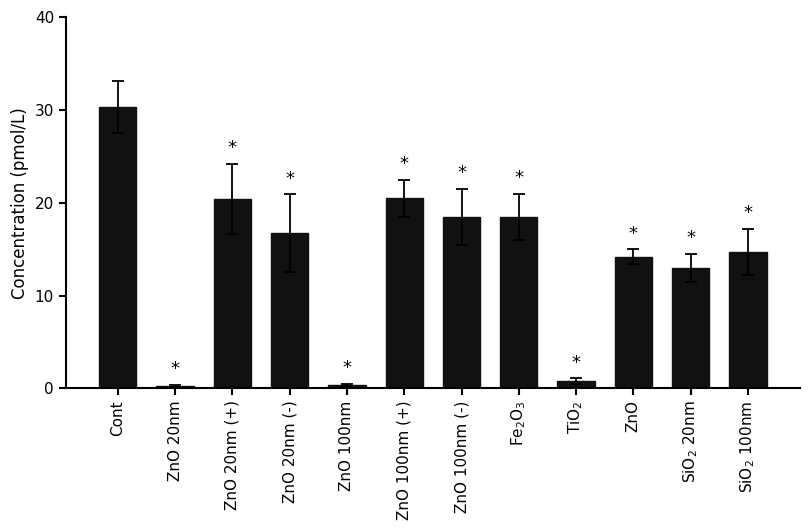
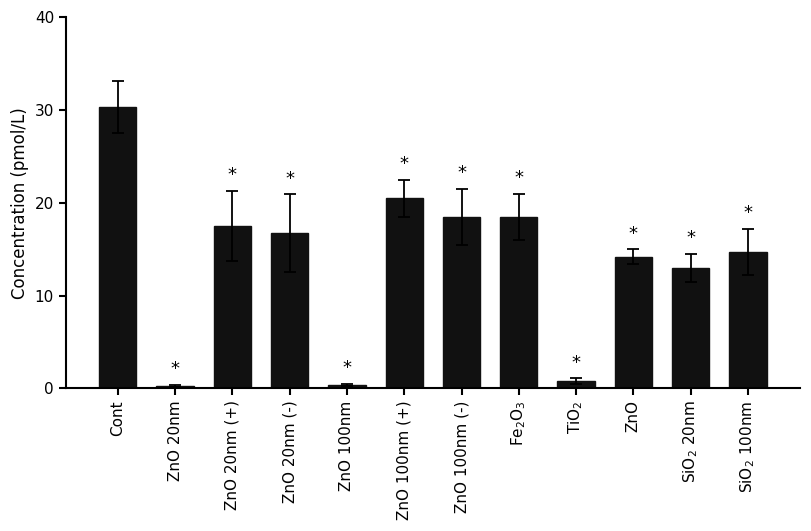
ZnO 20nm (+): 20.4 -> 17.5
